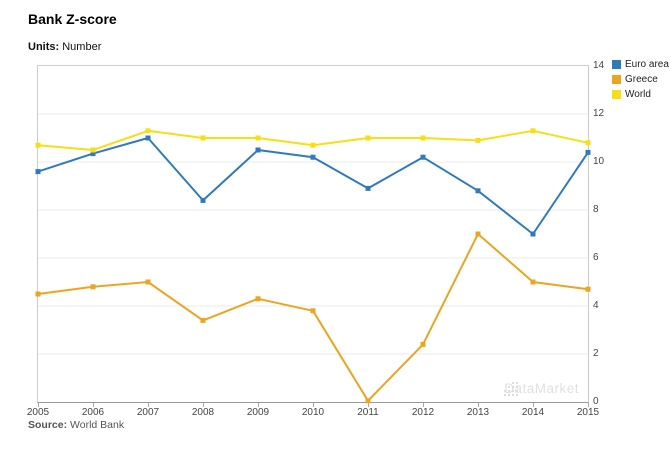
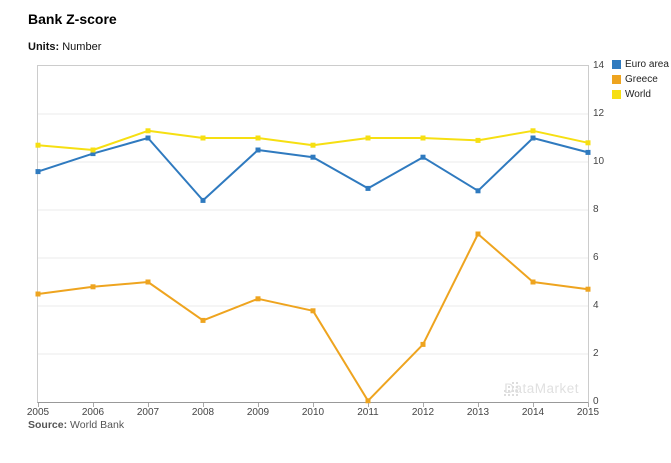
Euro area/2014: 7.0 -> 11.0
